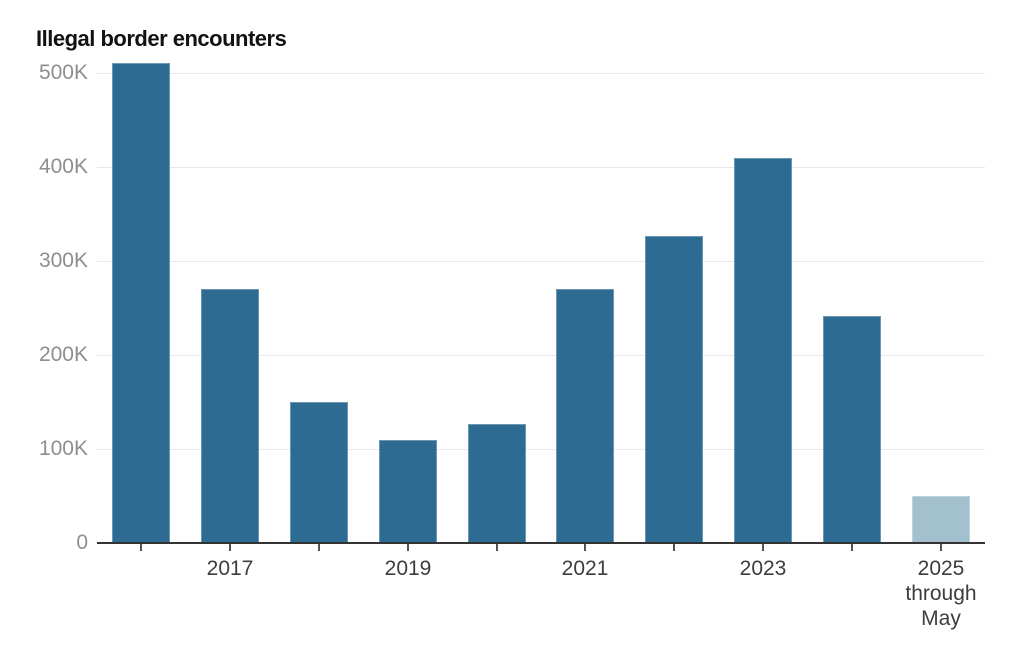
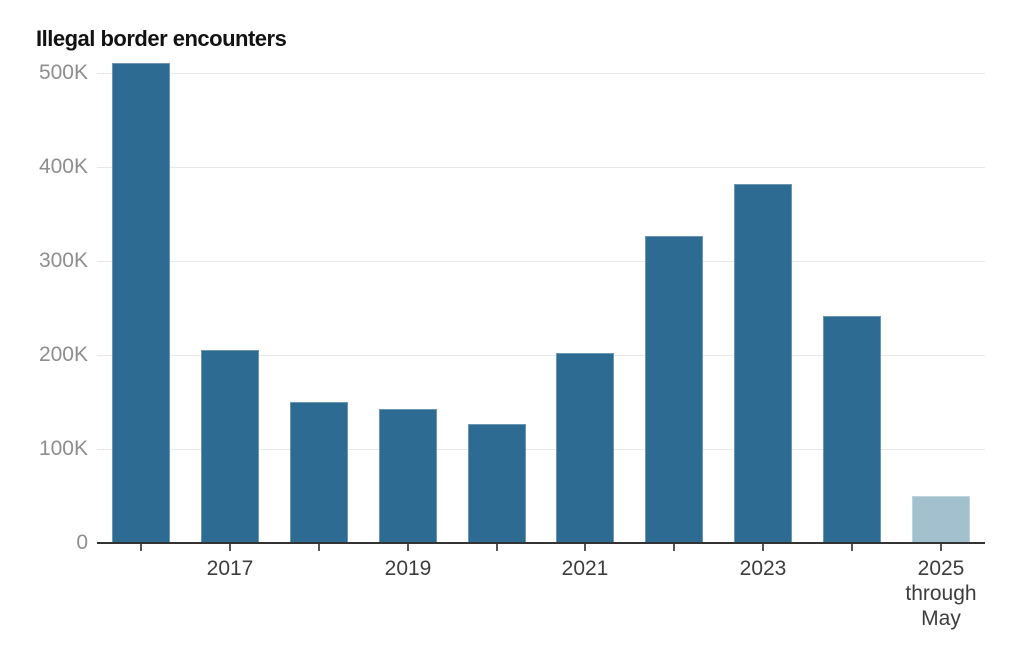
2017: 270K -> 200K
2019: 110K -> 140K
2021: 270K -> 200K
2023: 410K -> 380K
